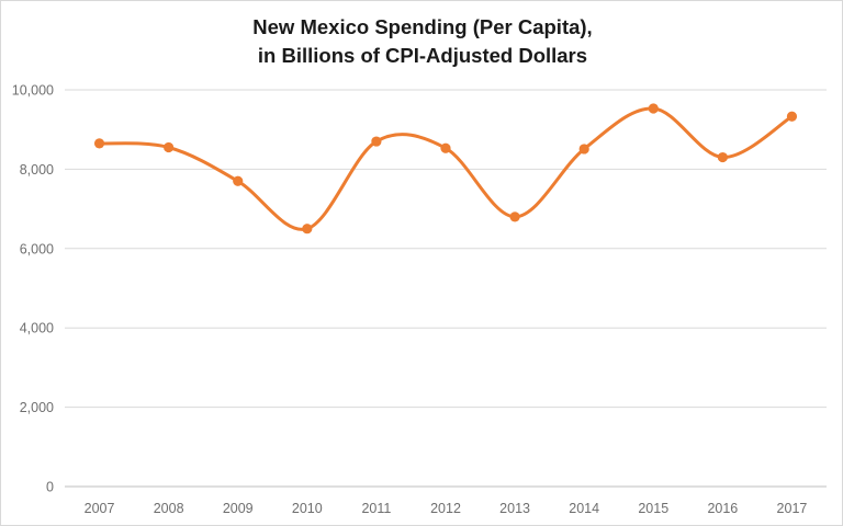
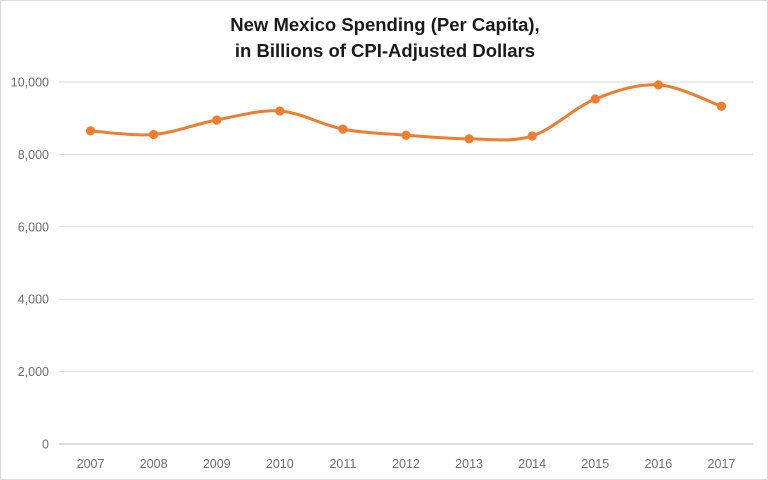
2009: 7700 -> 9000
2010: 6500 -> 9200
2013: 6800 -> 8400
2016: 8300 -> 9900
